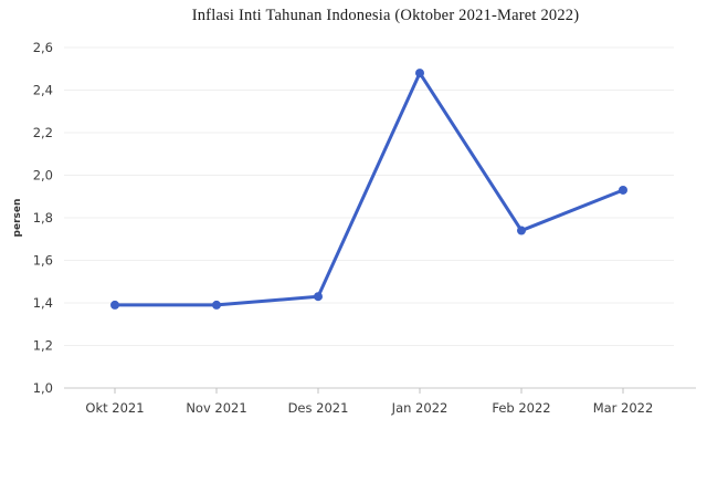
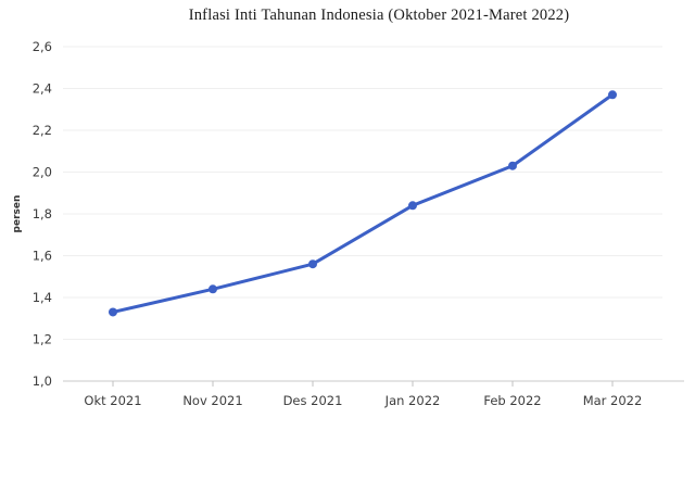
Okt 2021: 1,39 -> 1,33
Nov 2021: 1,39 -> 1,44
Des 2021: 1,43 -> 1,56
Jan 2022: 2,48 -> 1,84
Feb 2022: 1,74 -> 2,03
Mar 2022: 1,93 -> 2,37
